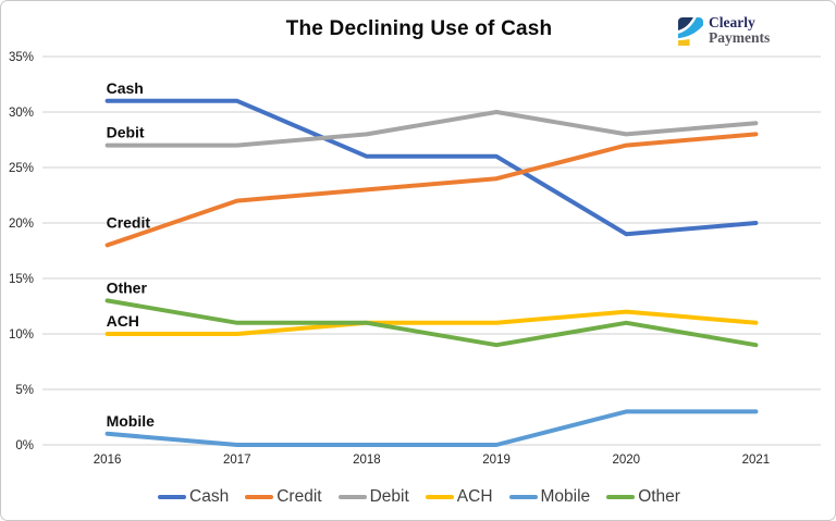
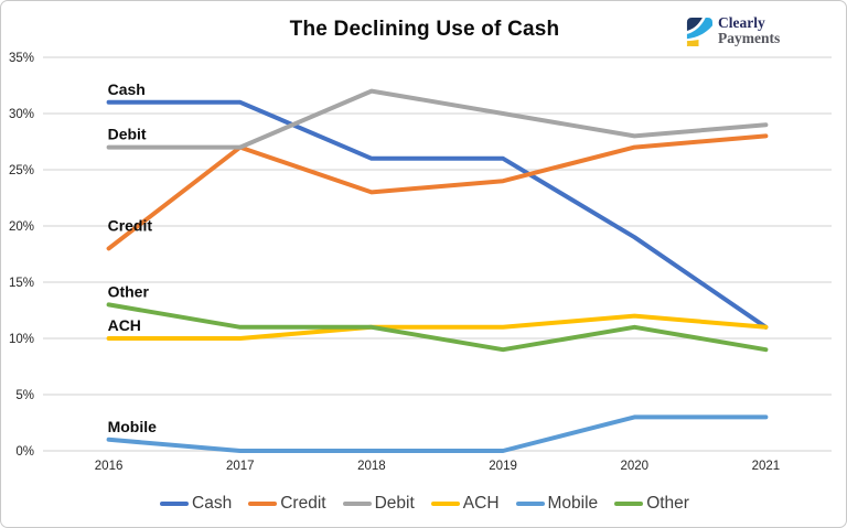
Credit/2017: 22% -> 27%
Debit/2018: 28% -> 32%
Cash/2021: 20% -> 11%
